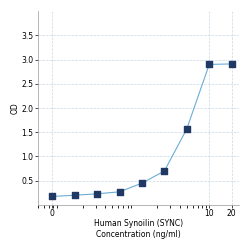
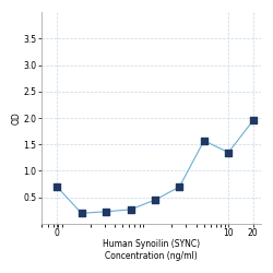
0: 0.17 -> 0.70
10: 2.90 -> 1.35
20: 2.91 -> 1.95
